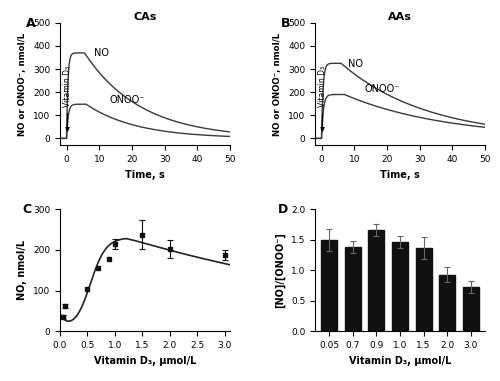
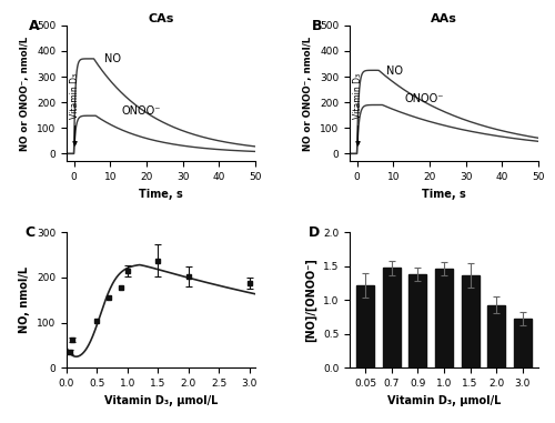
0.05: 1.50 -> 1.22
0.7: 1.38 -> 1.47
0.9: 1.66 -> 1.38
